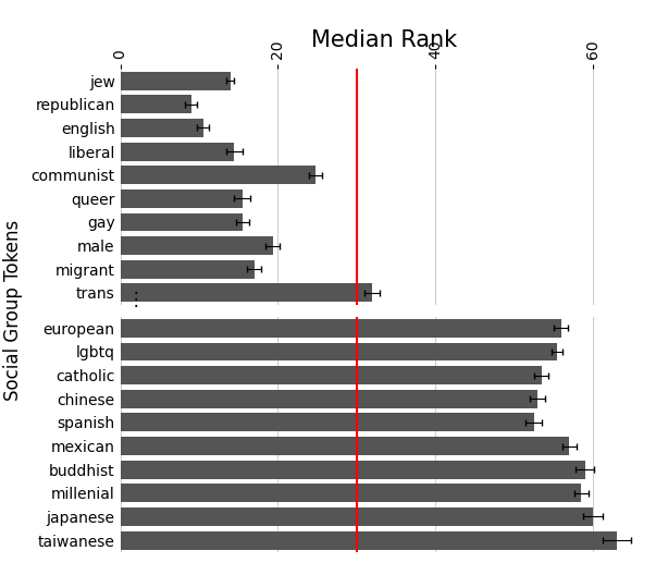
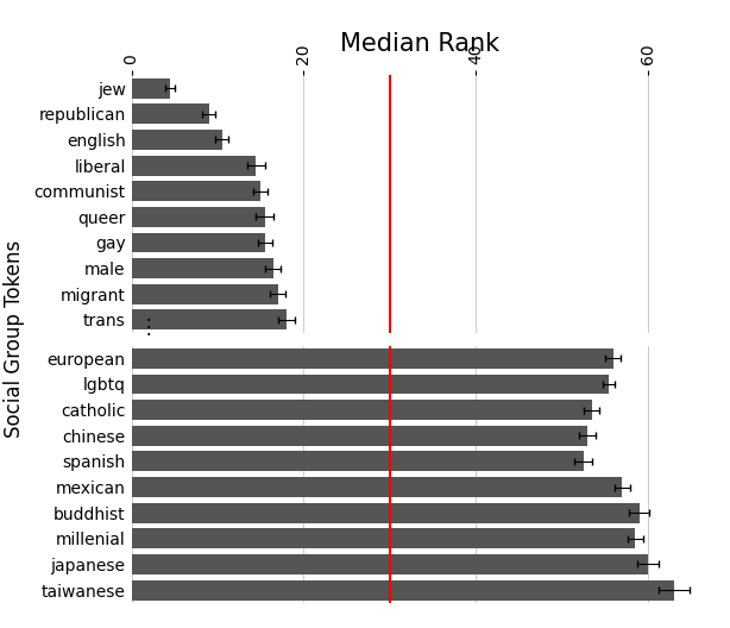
jew: 14.0 -> 4.5
communist: 24.8 -> 15.0
male: 19.4 -> 16.5
trans: 32.0 -> 18.0
